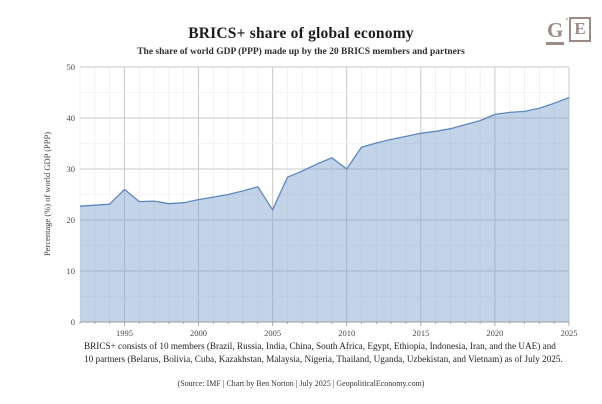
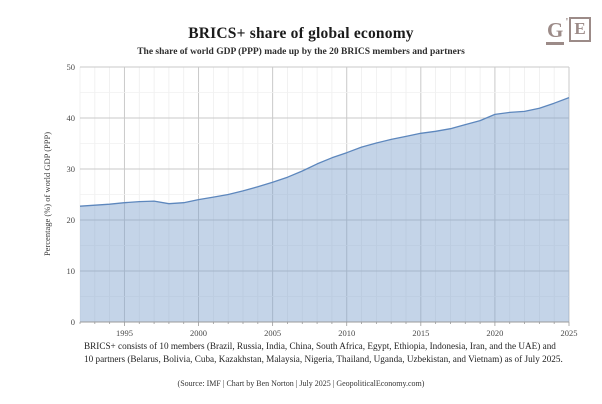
1995: 26 -> 23
2005: 22 -> 27
2010: 30 -> 33
